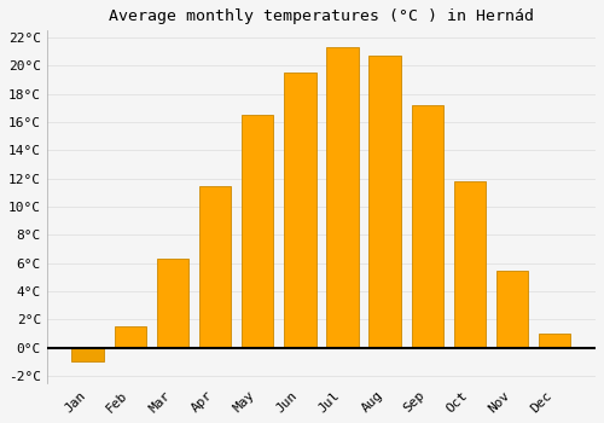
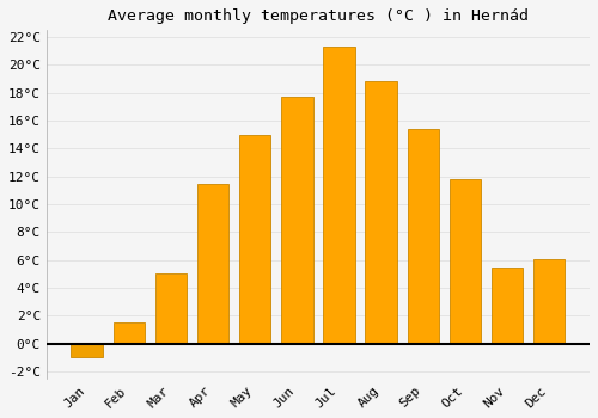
Mar: 6.3°C -> 5.0°C
May: 16.5°C -> 15.0°C
Jun: 19.5°C -> 17.7°C
Aug: 20.7°C -> 18.8°C
Sep: 17.2°C -> 15.4°C
Dec: 1.0°C -> 6.1°C
